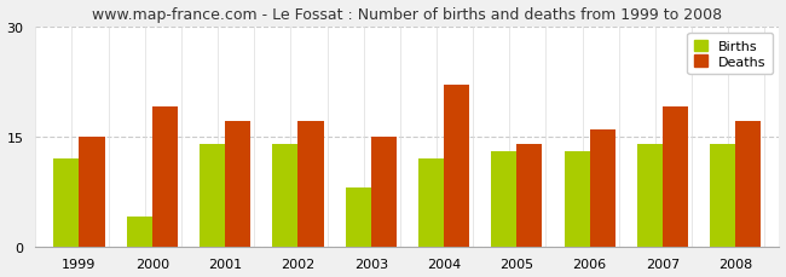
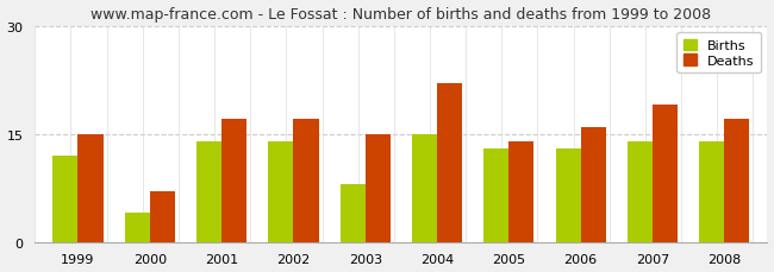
Deaths/2000: 19 -> 7
Births/2004: 12 -> 15
